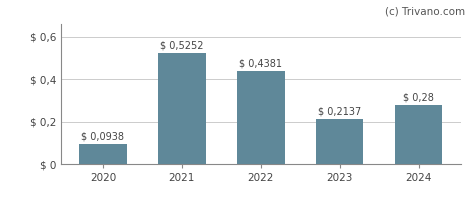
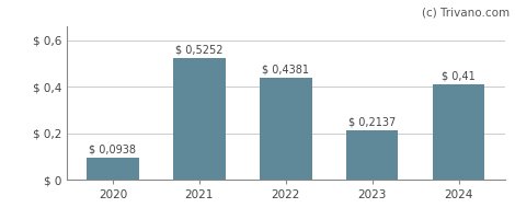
2024: 0,28 -> 0,41
